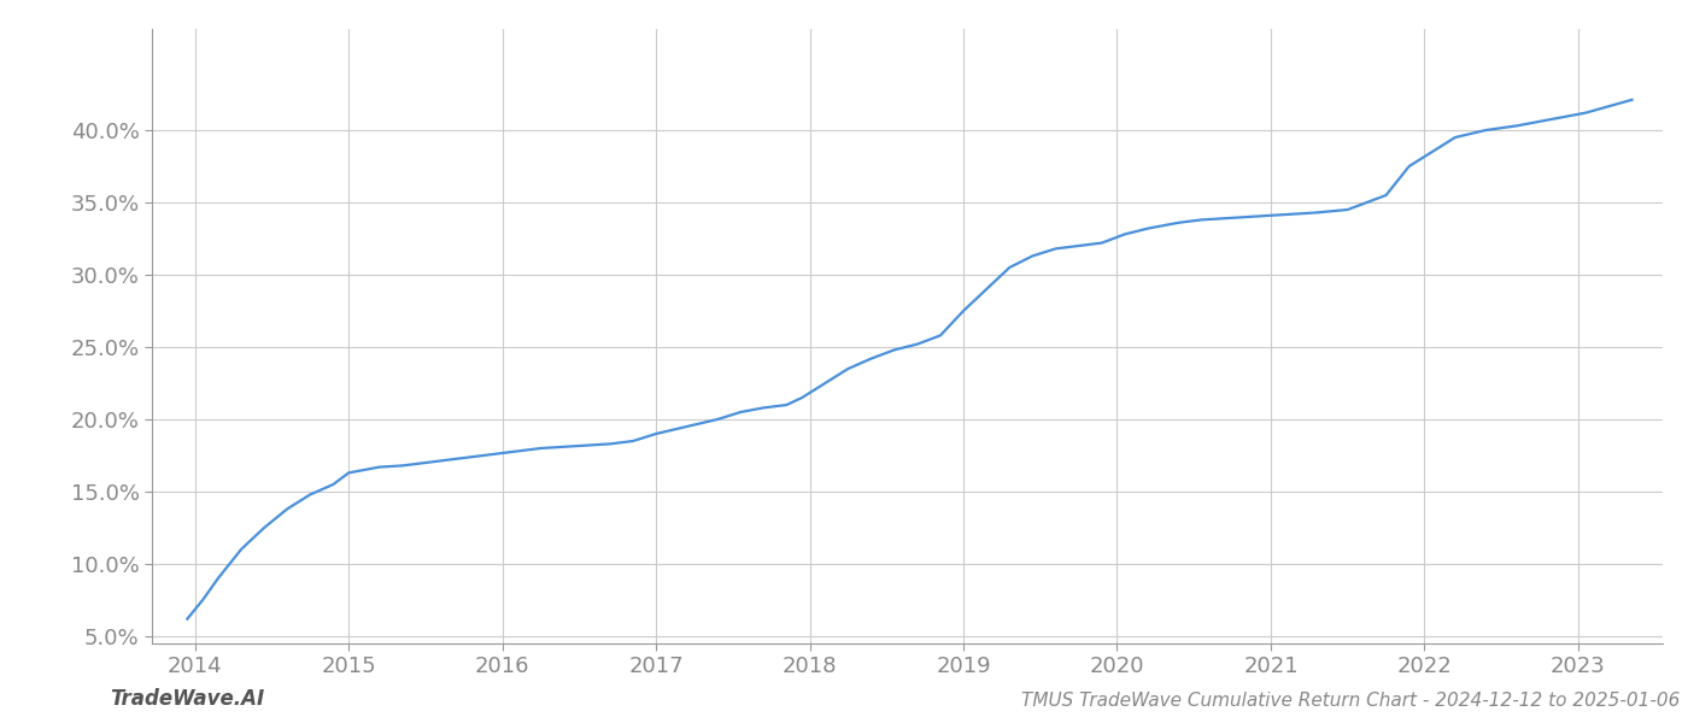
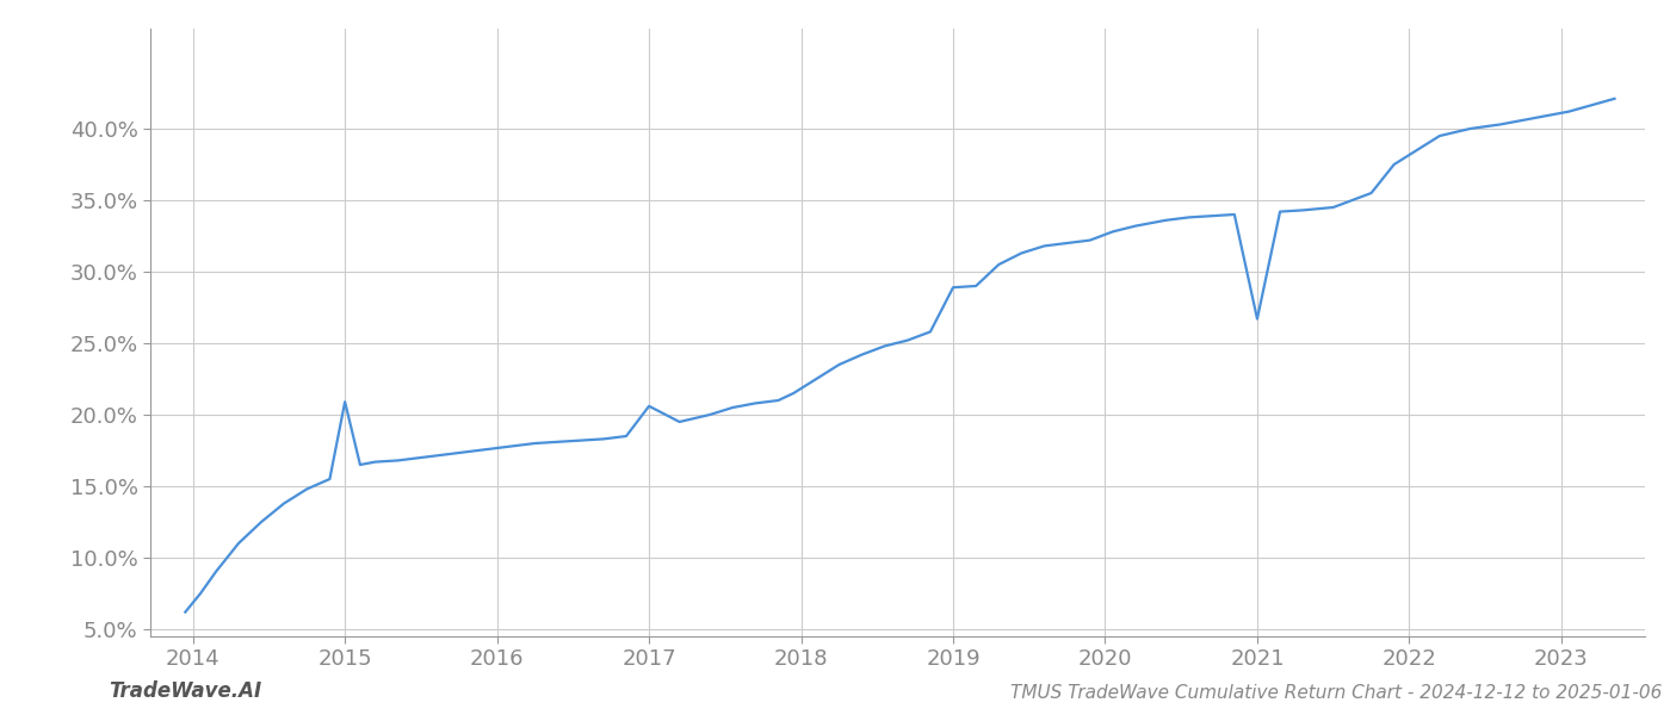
2015: 16.3% -> 20.9%
2017: 19.0% -> 20.6%
2019: 27.5% -> 28.9%
2021: 34.1% -> 26.7%
